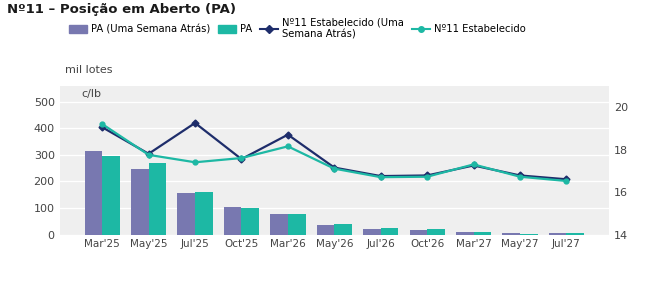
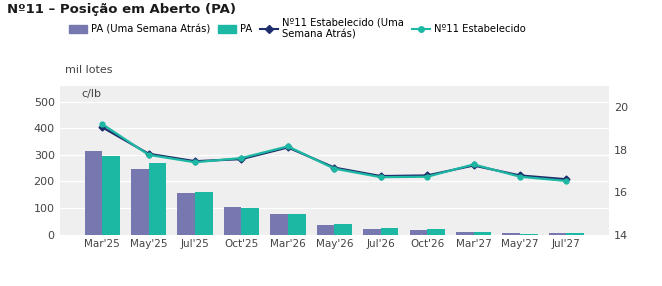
Nº11 Estabelecido (Uma Semana Atrás)/Jul'25: 19.25 -> 17.45
Nº11 Estabelecido (Uma Semana Atrás)/Mar'26: 18.70 -> 18.10
